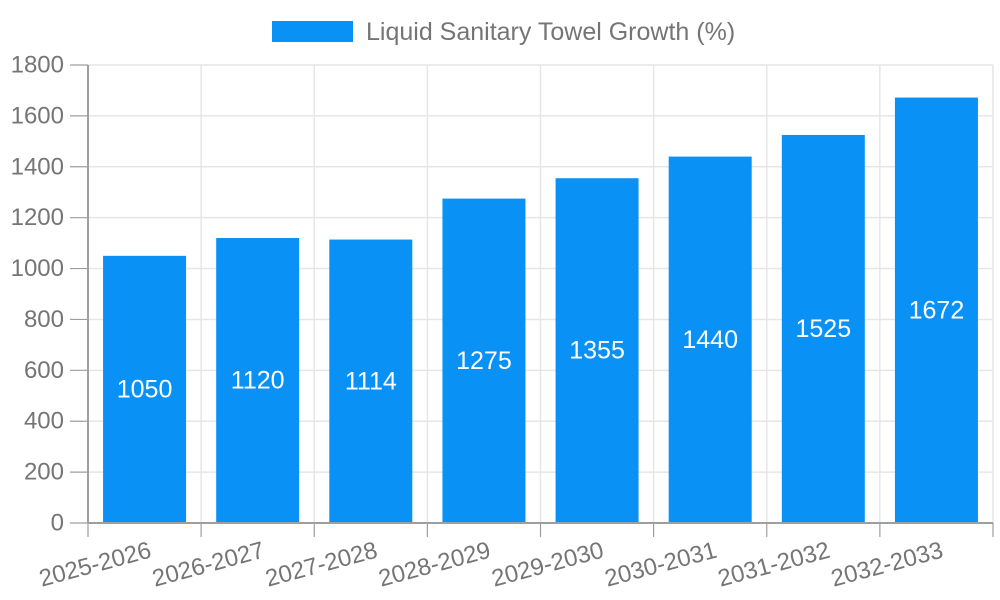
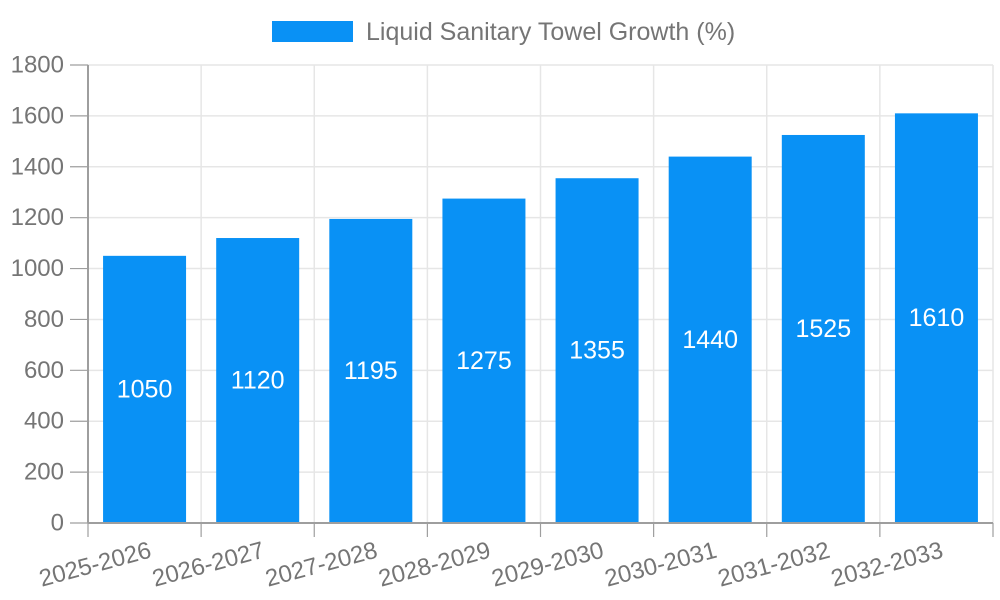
2027-2028: 1114 -> 1195
2032-2033: 1672 -> 1610
